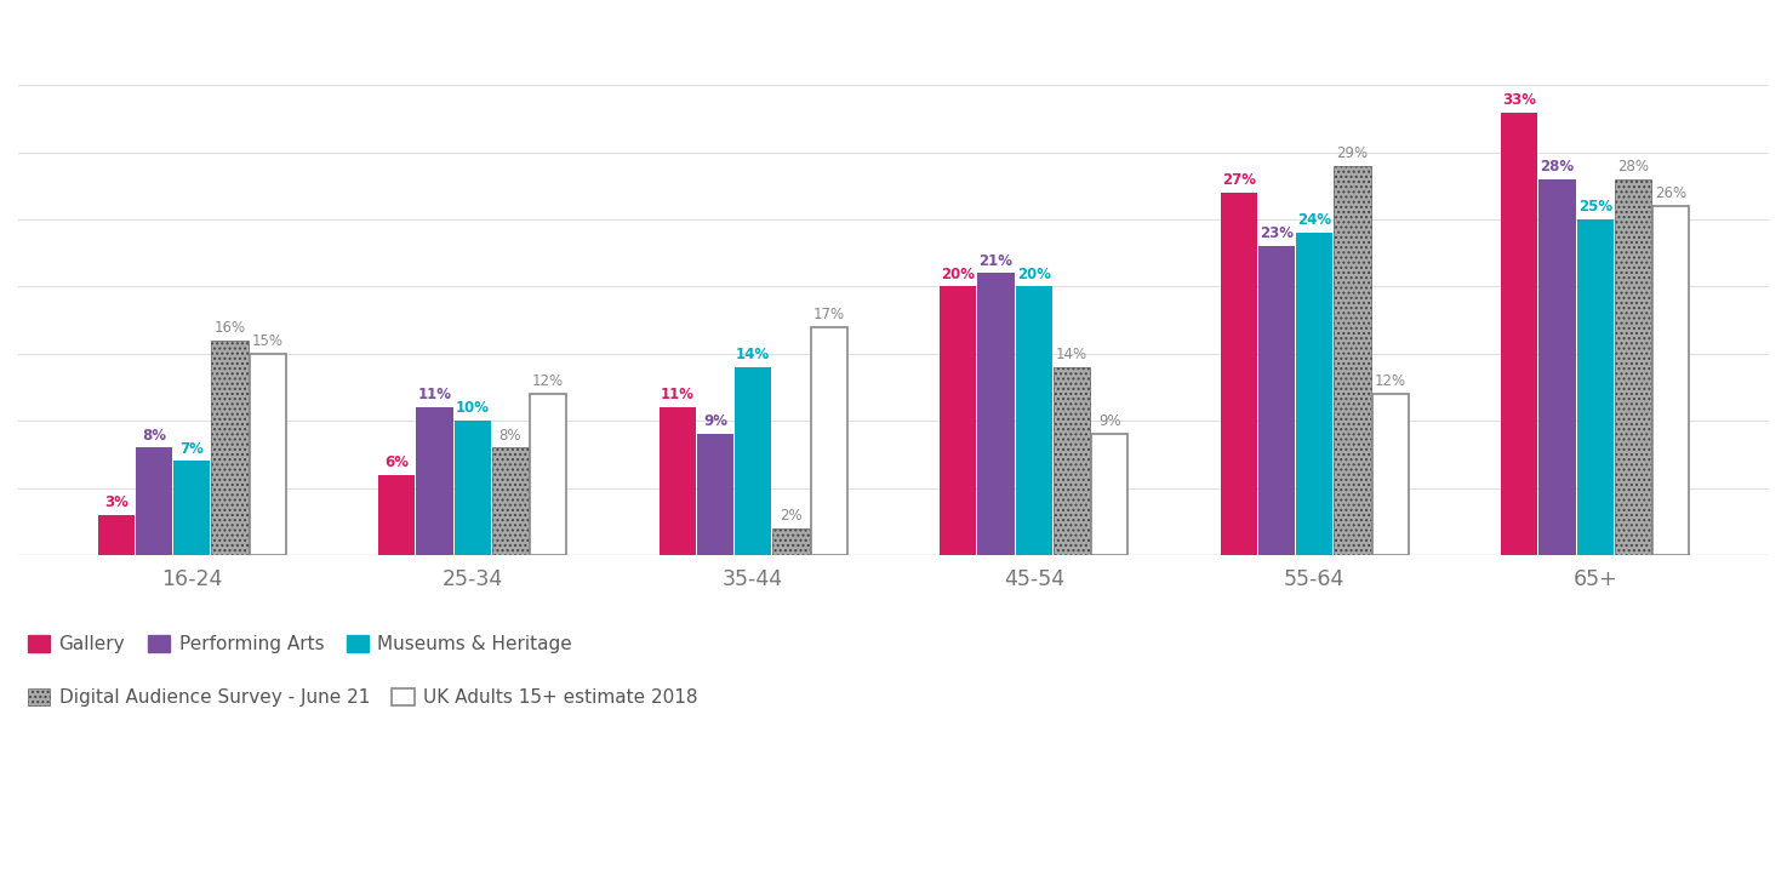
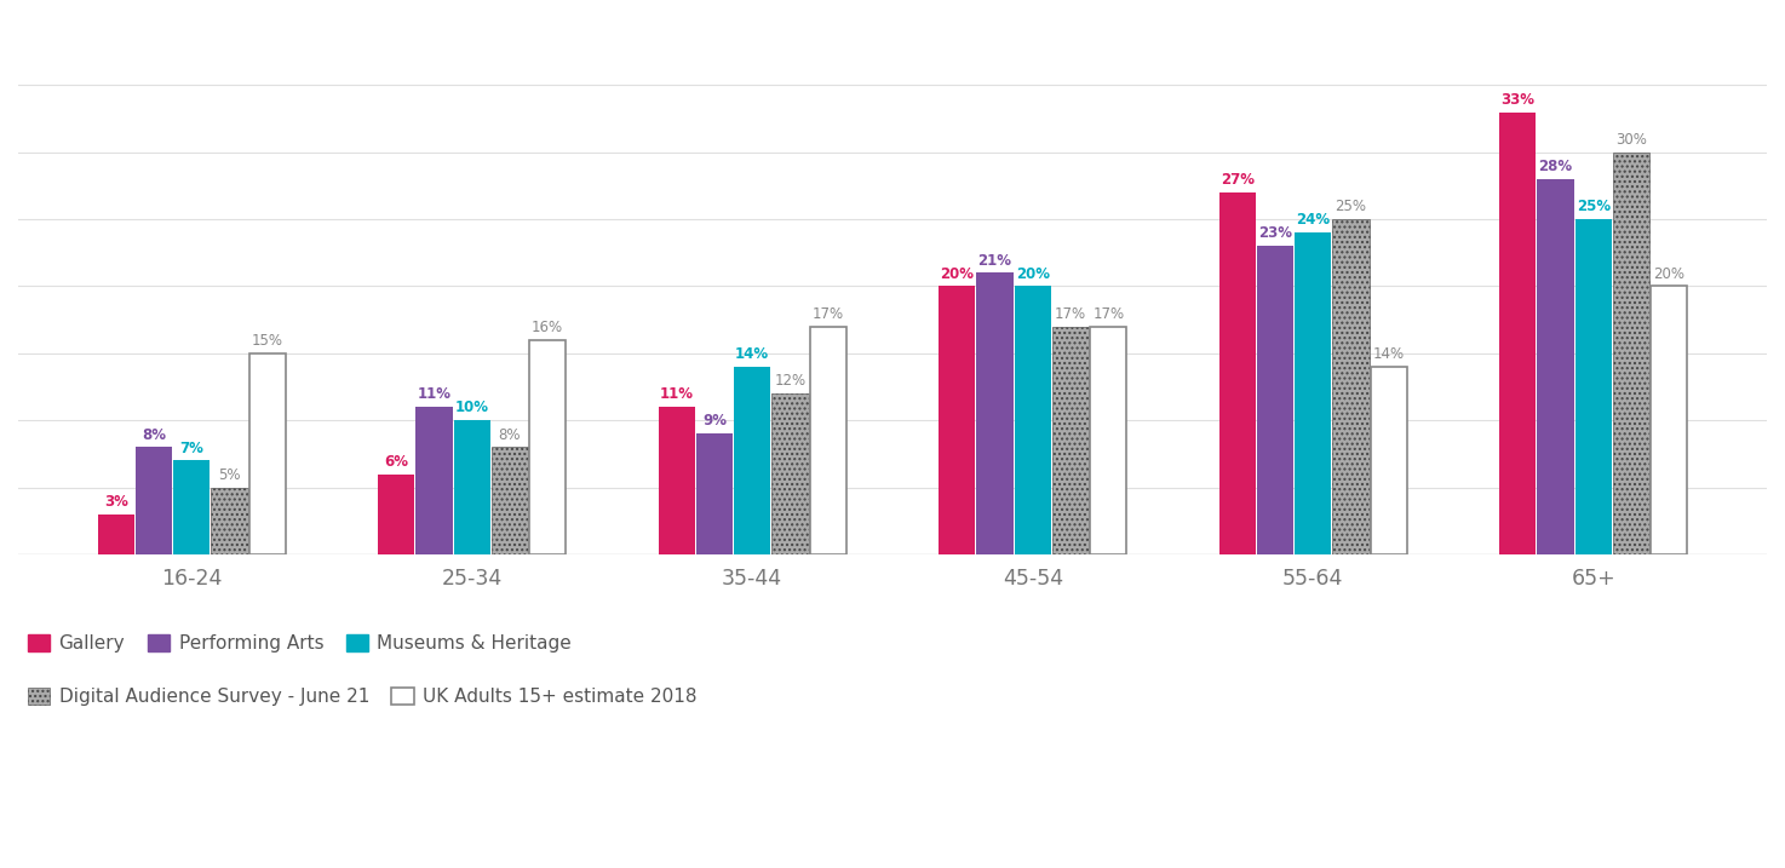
Digital Audience Survey - June 21/16-24: 16% -> 5%
UK Adults 15+ estimate 2018/25-34: 12% -> 16%
Digital Audience Survey - June 21/35-44: 2% -> 12%
Digital Audience Survey - June 21/45-54: 14% -> 17%
UK Adults 15+ estimate 2018/45-54: 9% -> 17%
Digital Audience Survey - June 21/55-64: 29% -> 25%
UK Adults 15+ estimate 2018/55-64: 12% -> 14%
Digital Audience Survey - June 21/65+: 28% -> 30%
UK Adults 15+ estimate 2018/65+: 26% -> 20%
